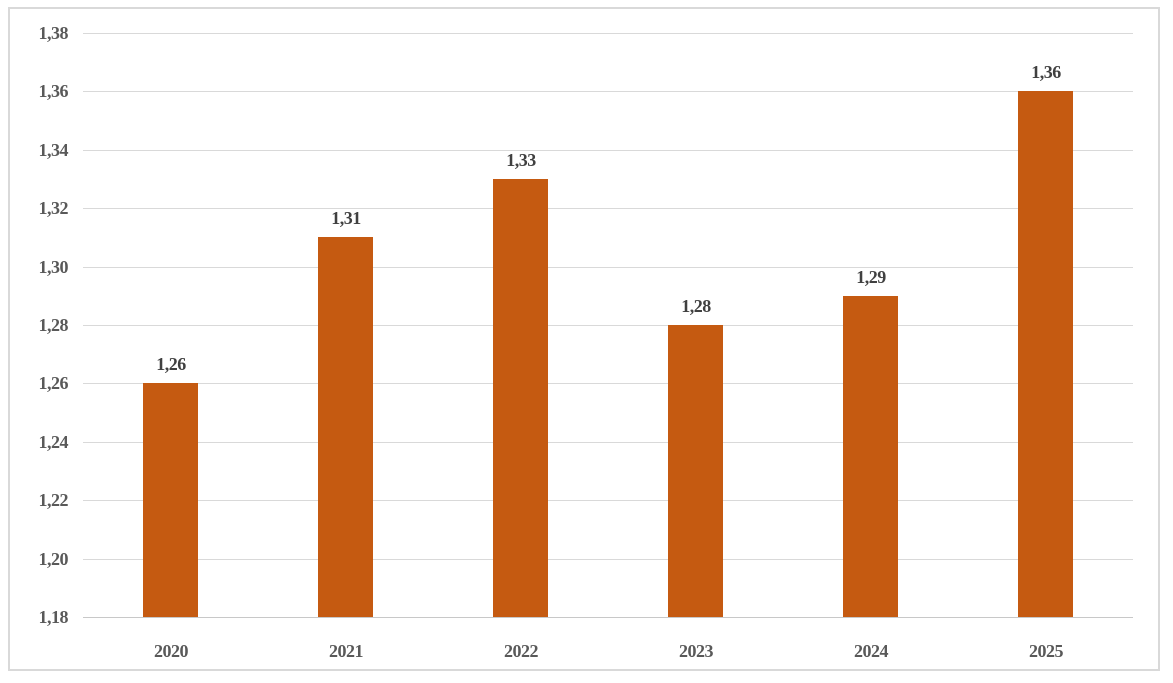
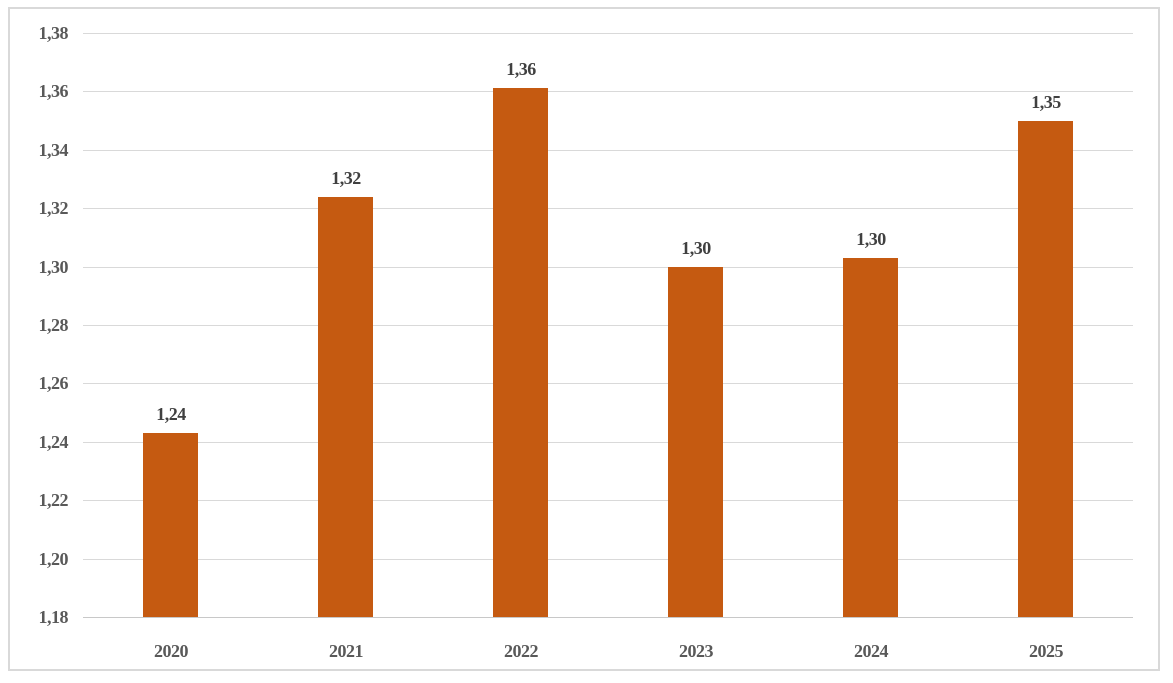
2020: 1,26 -> 1,24
2021: 1,31 -> 1,32
2022: 1,33 -> 1,36
2023: 1,28 -> 1,30
2024: 1,29 -> 1,30
2025: 1,36 -> 1,35
